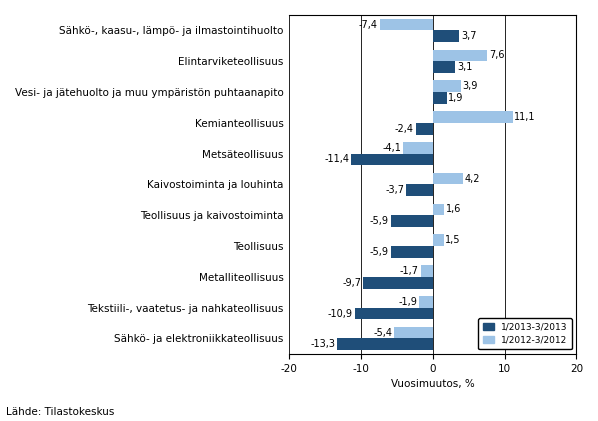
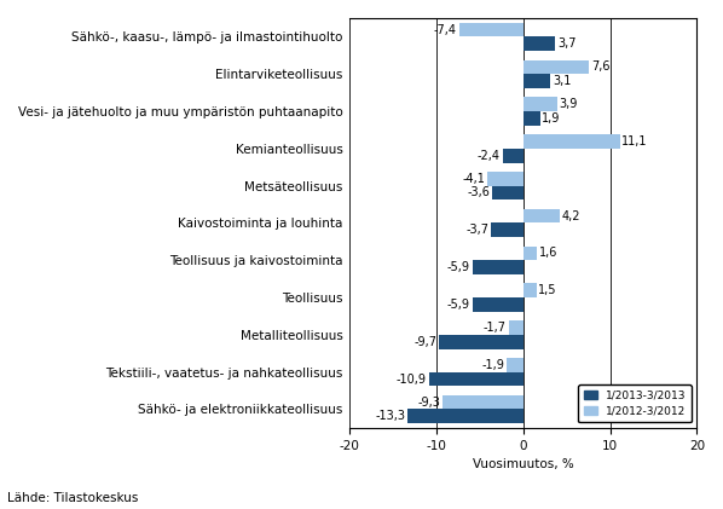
1/2013-3/2013/Metsäteollisuus: -11,4 -> -3,6
1/2012-3/2012/Sähkö- ja elektroniikkateollisuus: -5,4 -> -9,3
